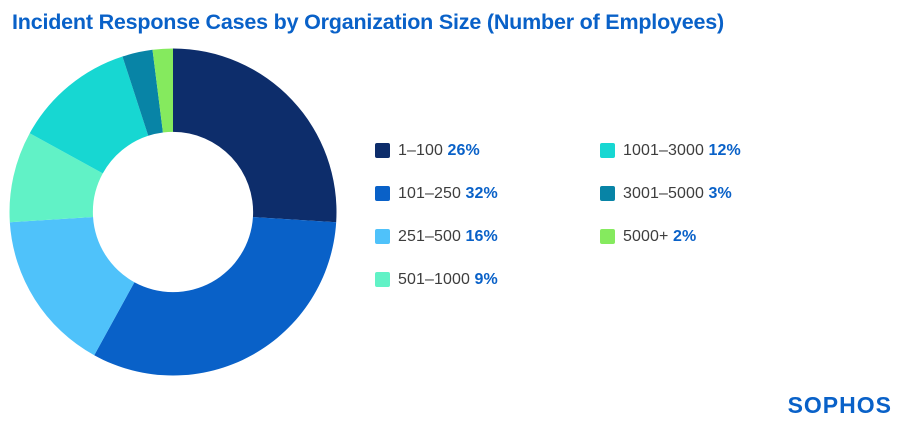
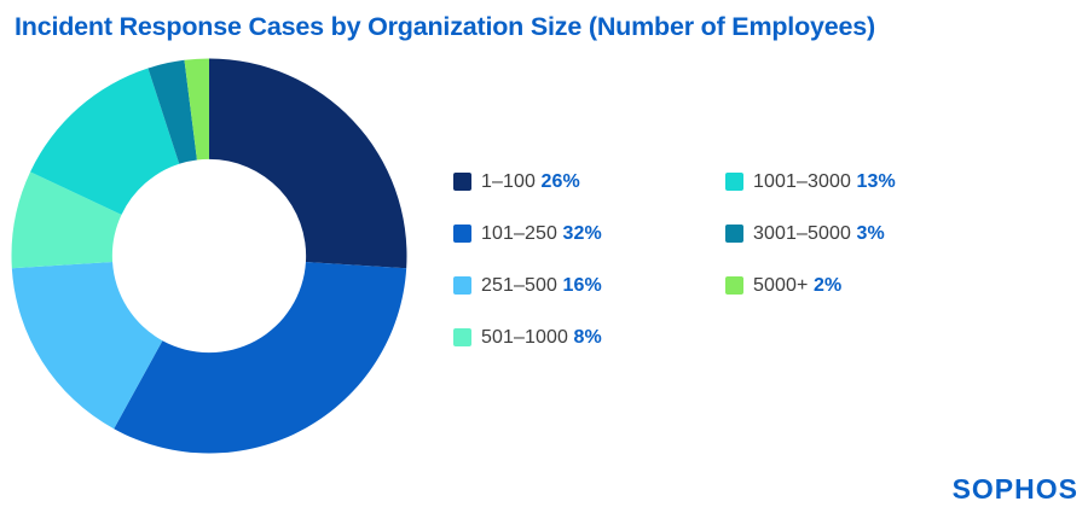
501–1000: 9% -> 8%
1001–3000: 12% -> 13%
